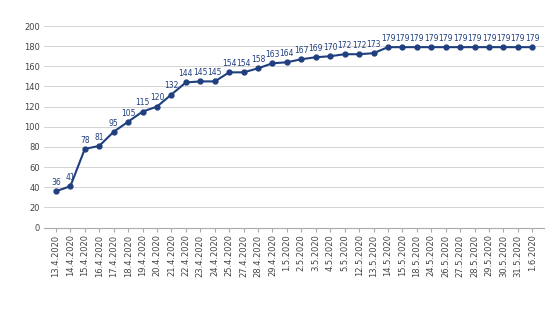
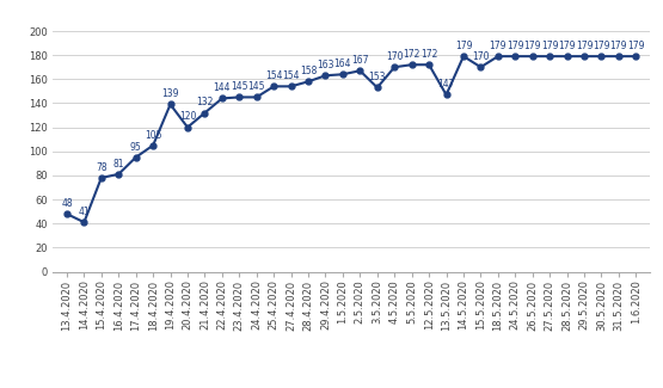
13.4.2020: 36 -> 48
19.4.2020: 115 -> 139
3.5.2020: 169 -> 153
13.5.2020: 173 -> 147
15.5.2020: 179 -> 170
